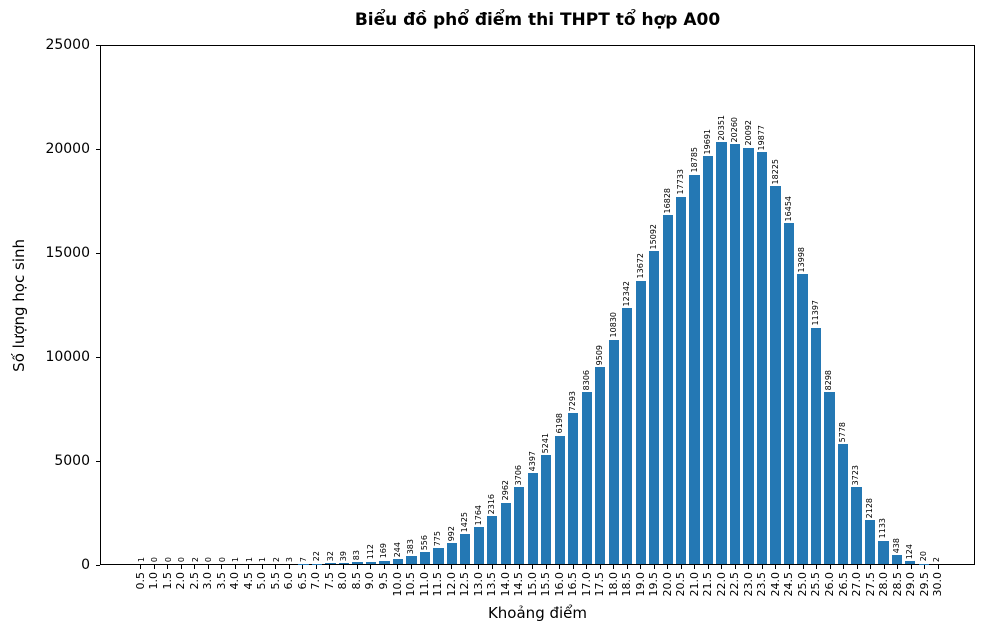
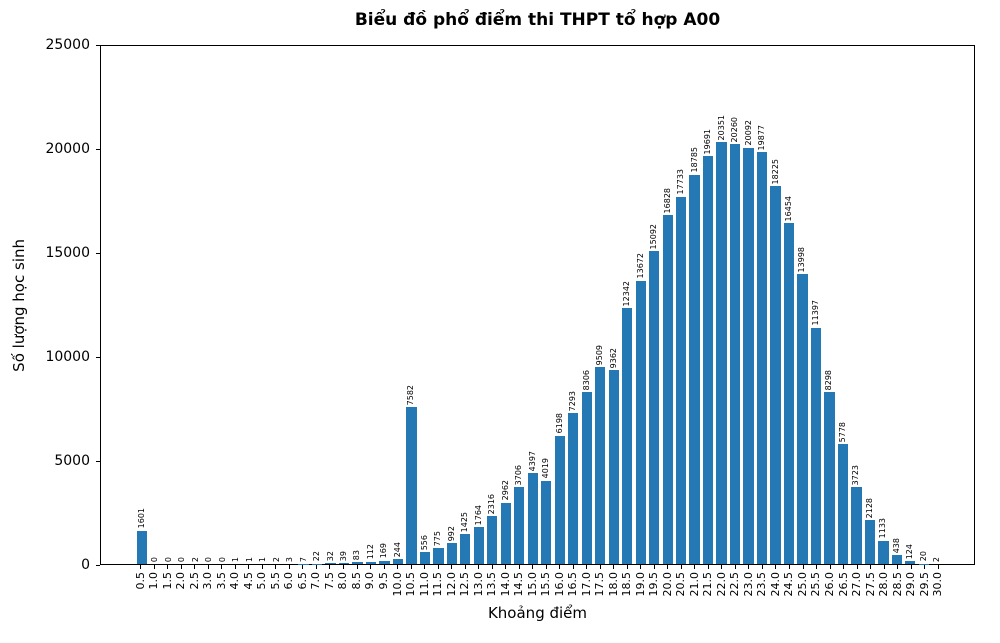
0.5: 1 -> 1601
10.5: 383 -> 7582
15.5: 5241 -> 4019
18.0: 10830 -> 9362
